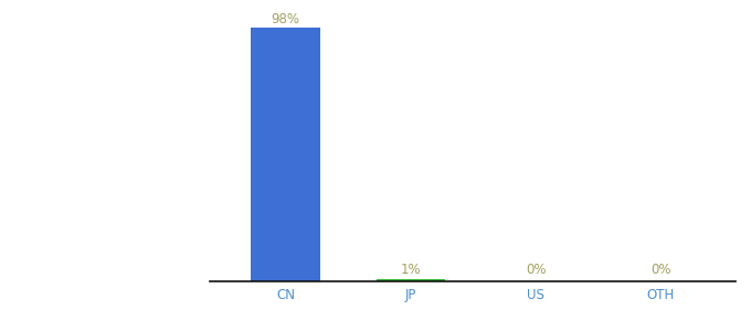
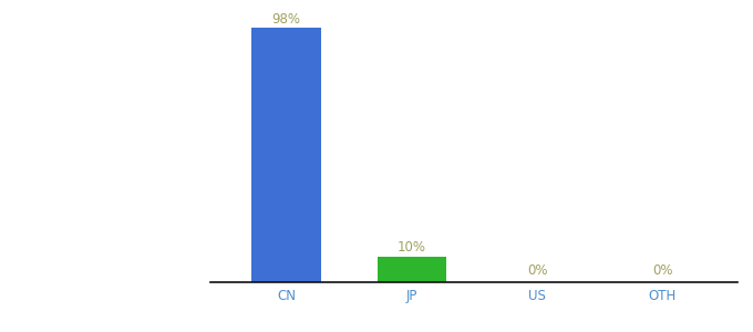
JP: 1% -> 10%
